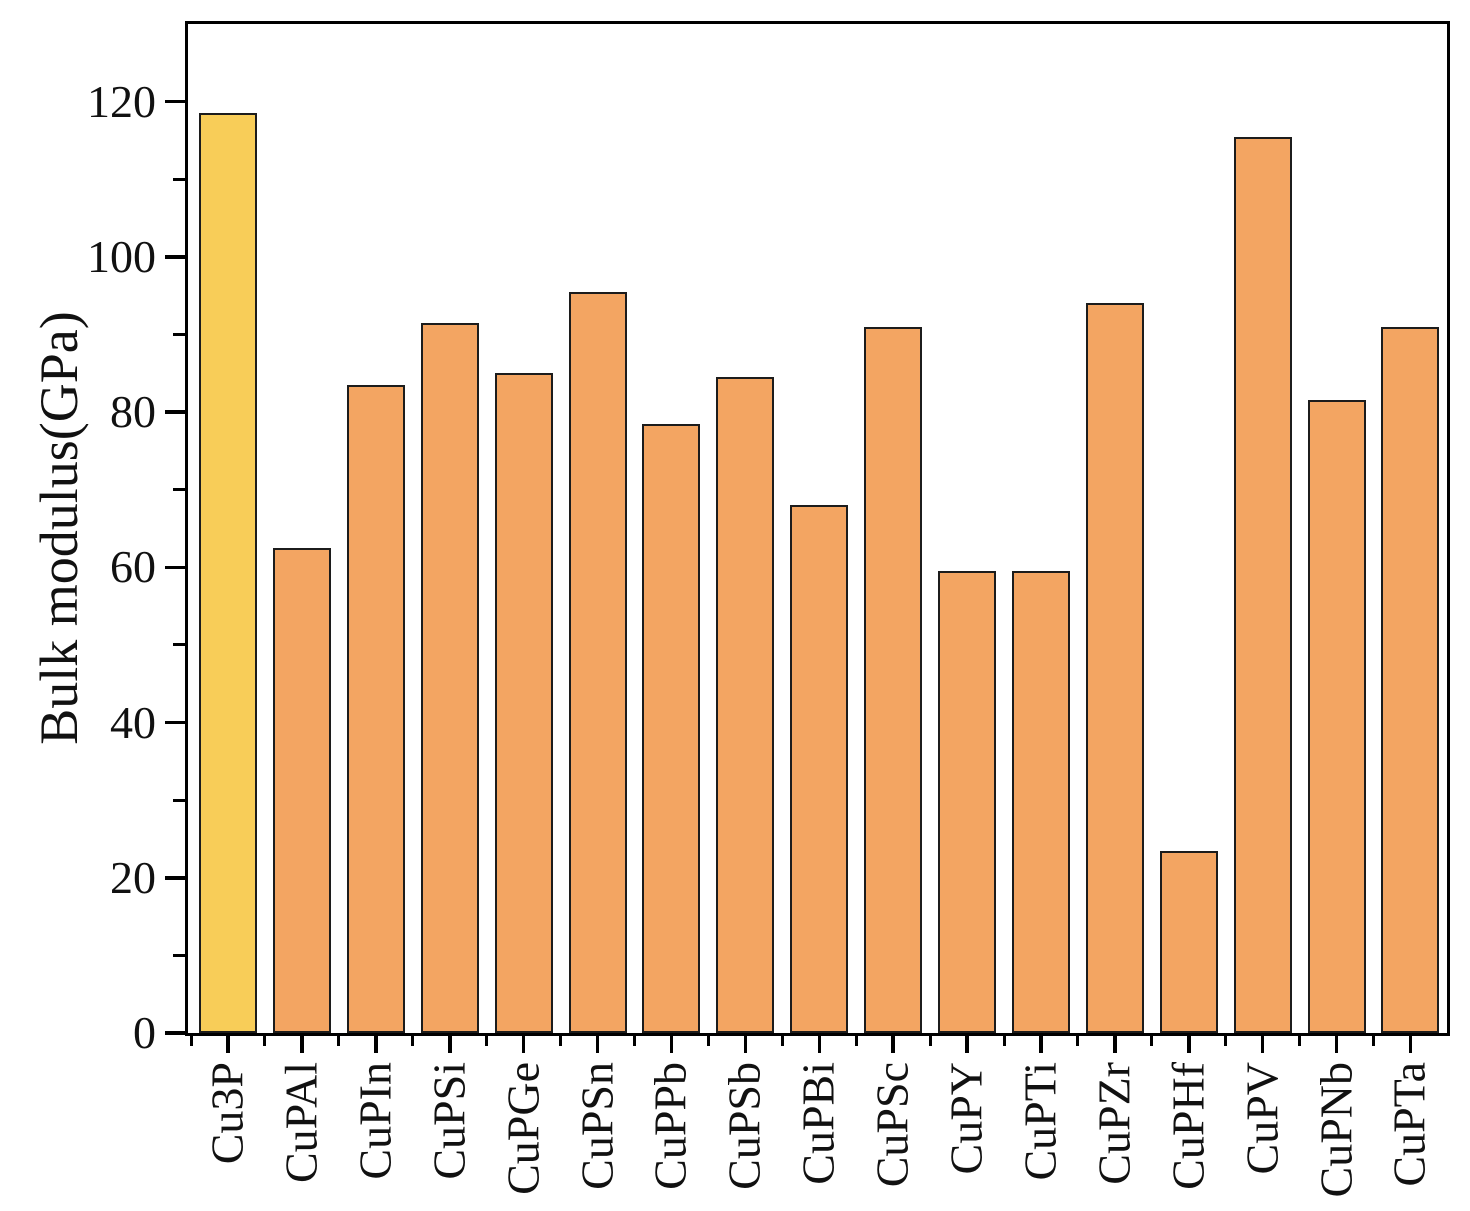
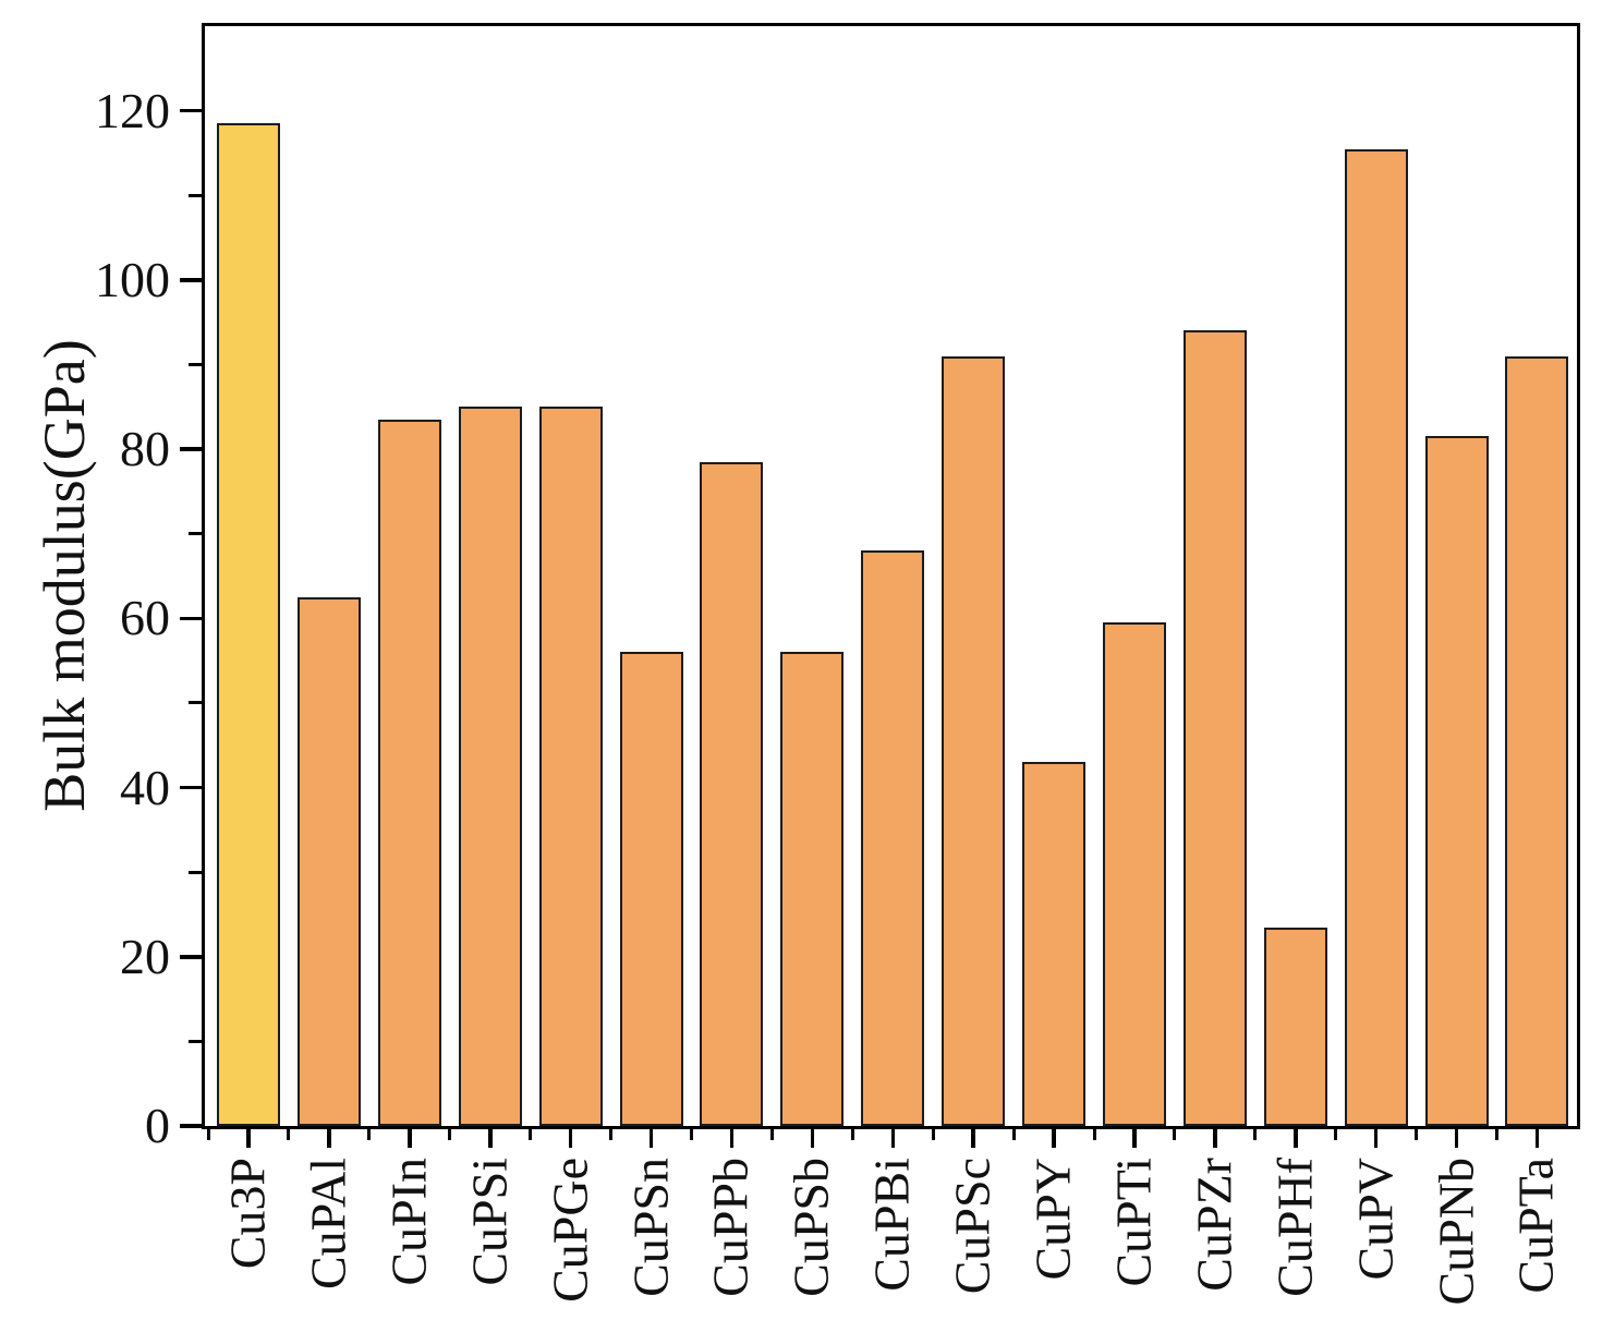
CuPSi: 92 -> 85
CuPSn: 96 -> 56
CuPSb: 84 -> 56
CuPY: 60 -> 43
